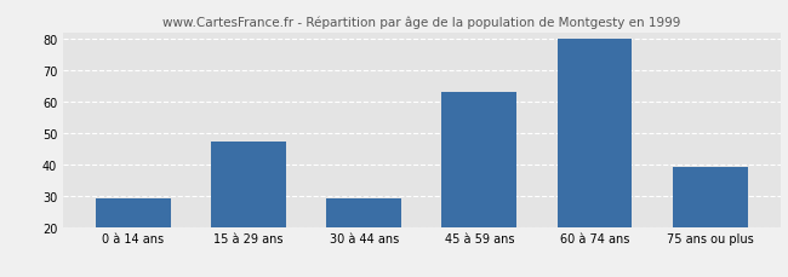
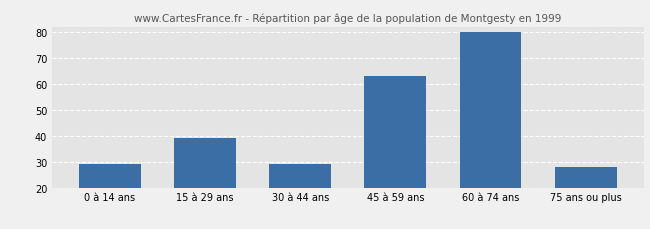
15 à 29 ans: 47 -> 39
75 ans ou plus: 39 -> 28
